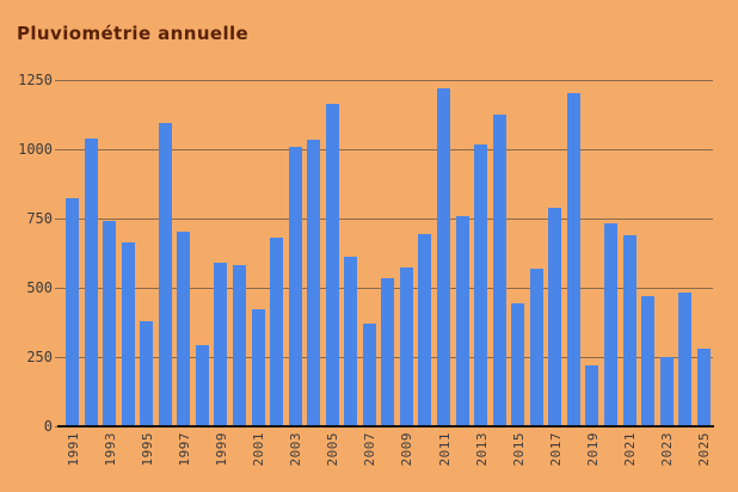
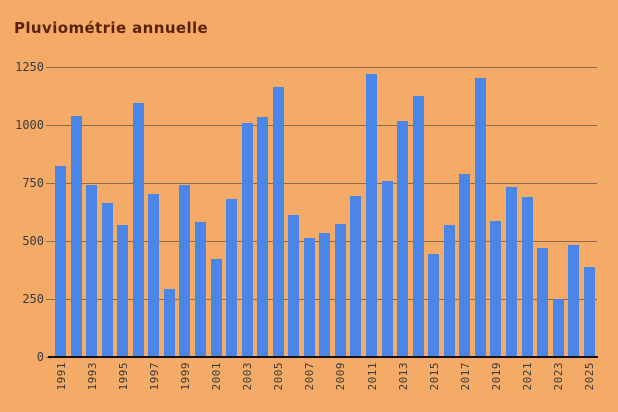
1995: 380 -> 570
1999: 590 -> 740
2007: 370 -> 510
2019: 220 -> 590
2025: 280 -> 390
